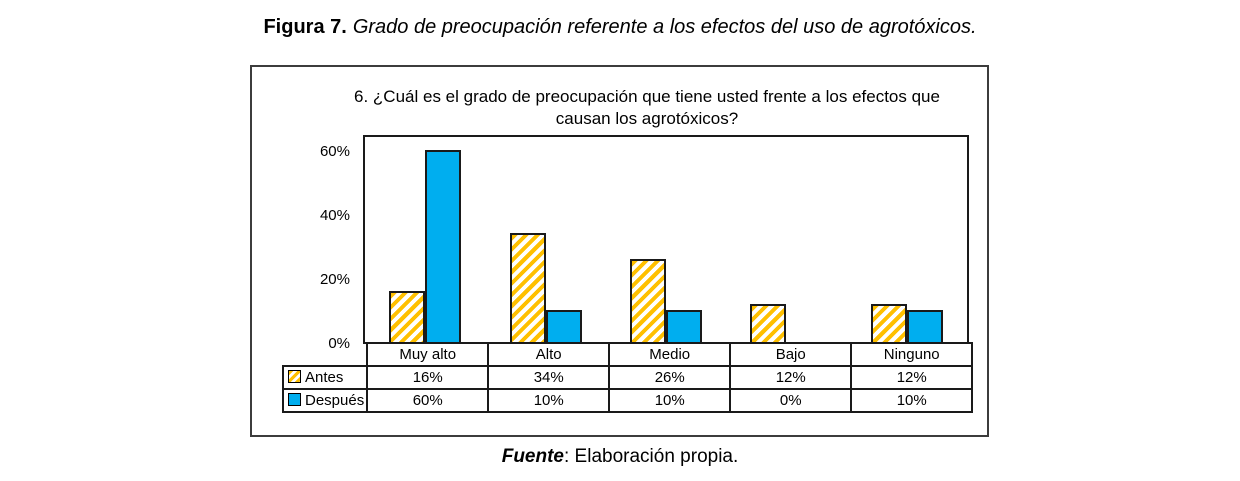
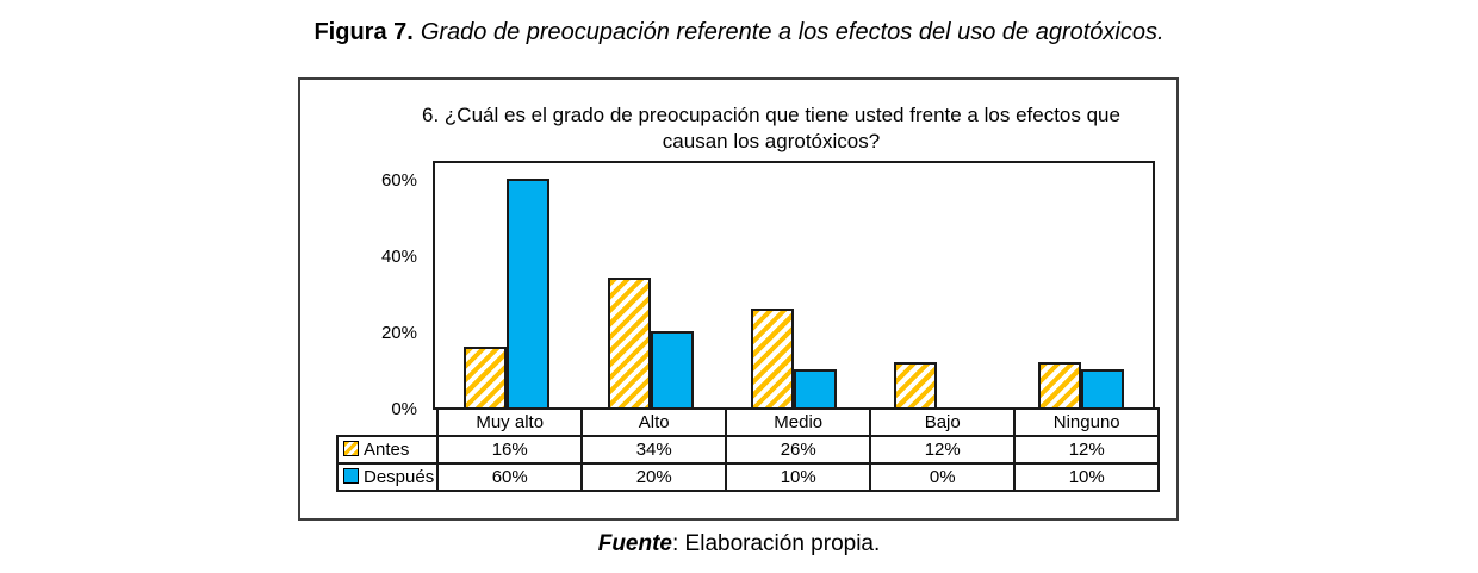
Después/Alto: 10% -> 20%
